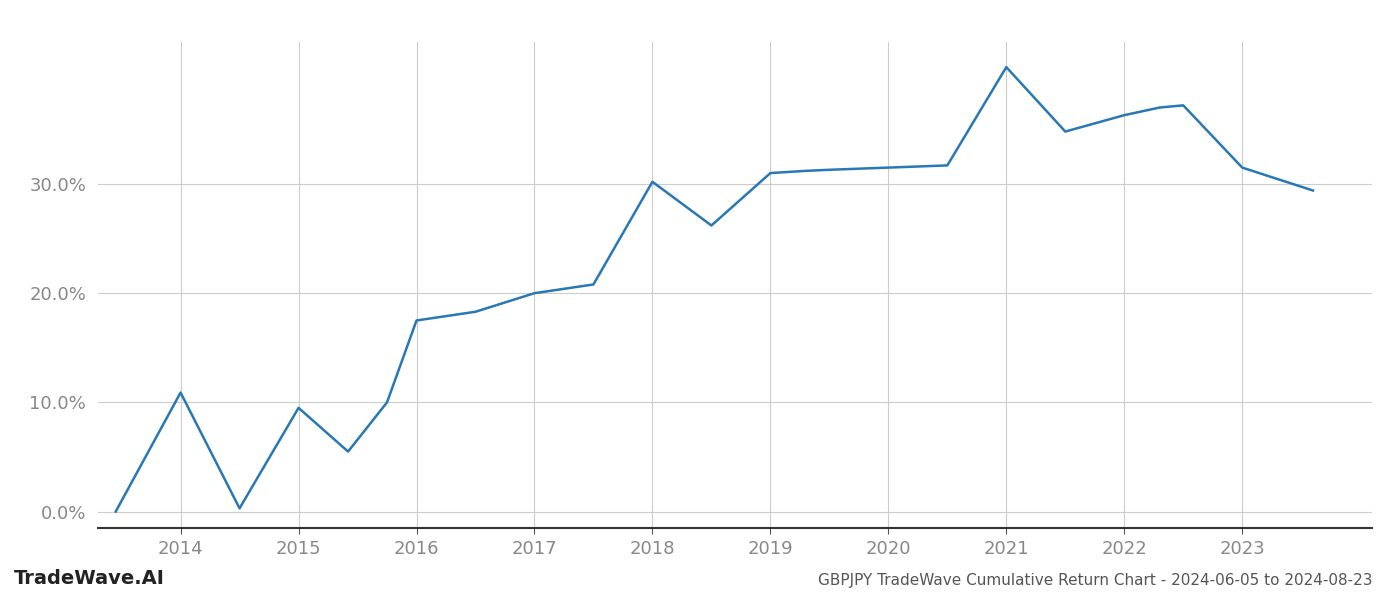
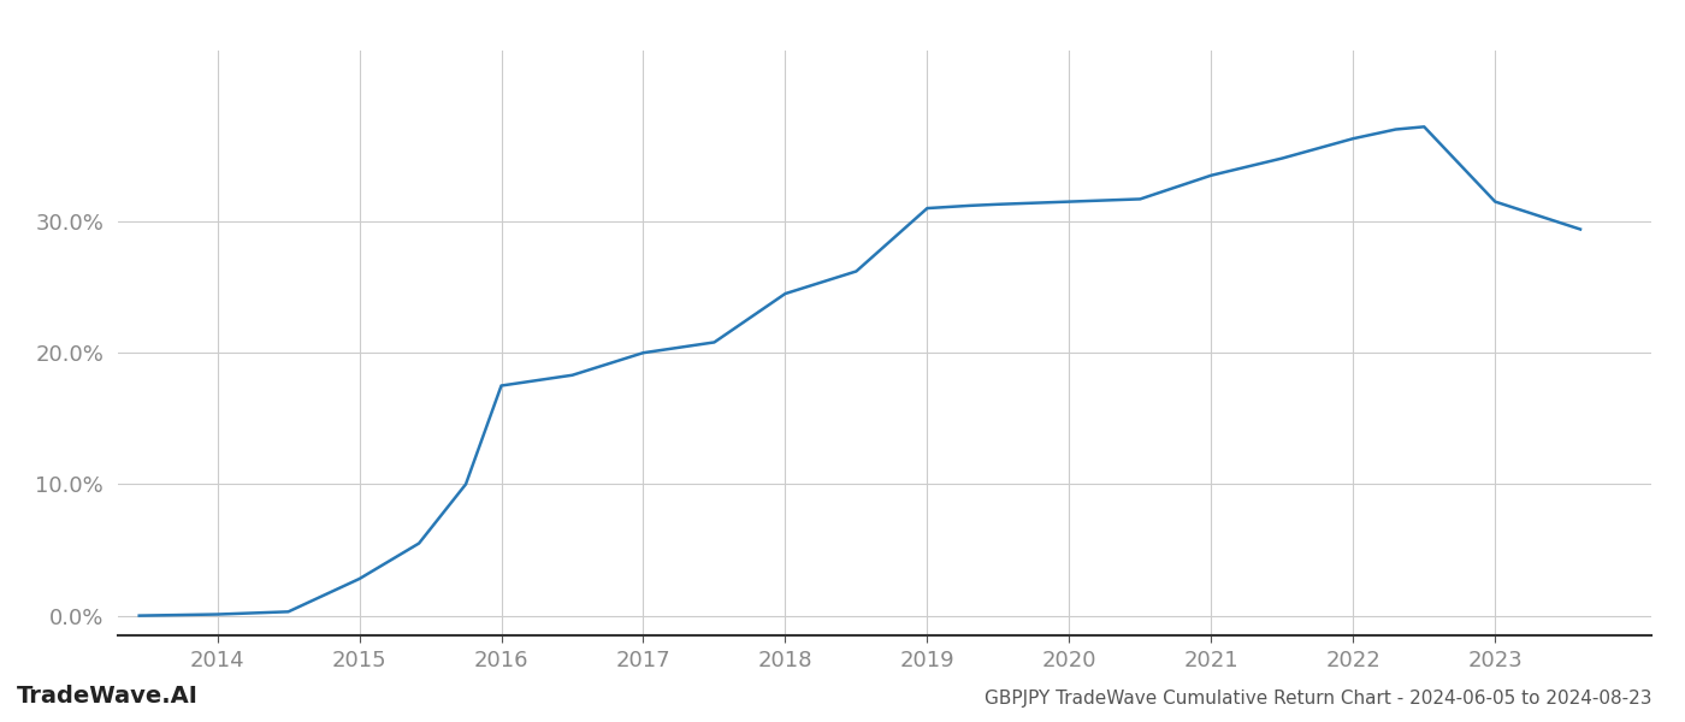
2014: 10.9% -> 0.1%
2015: 9.5% -> 2.8%
2018: 30.2% -> 24.5%
2021: 40.7% -> 33.5%
